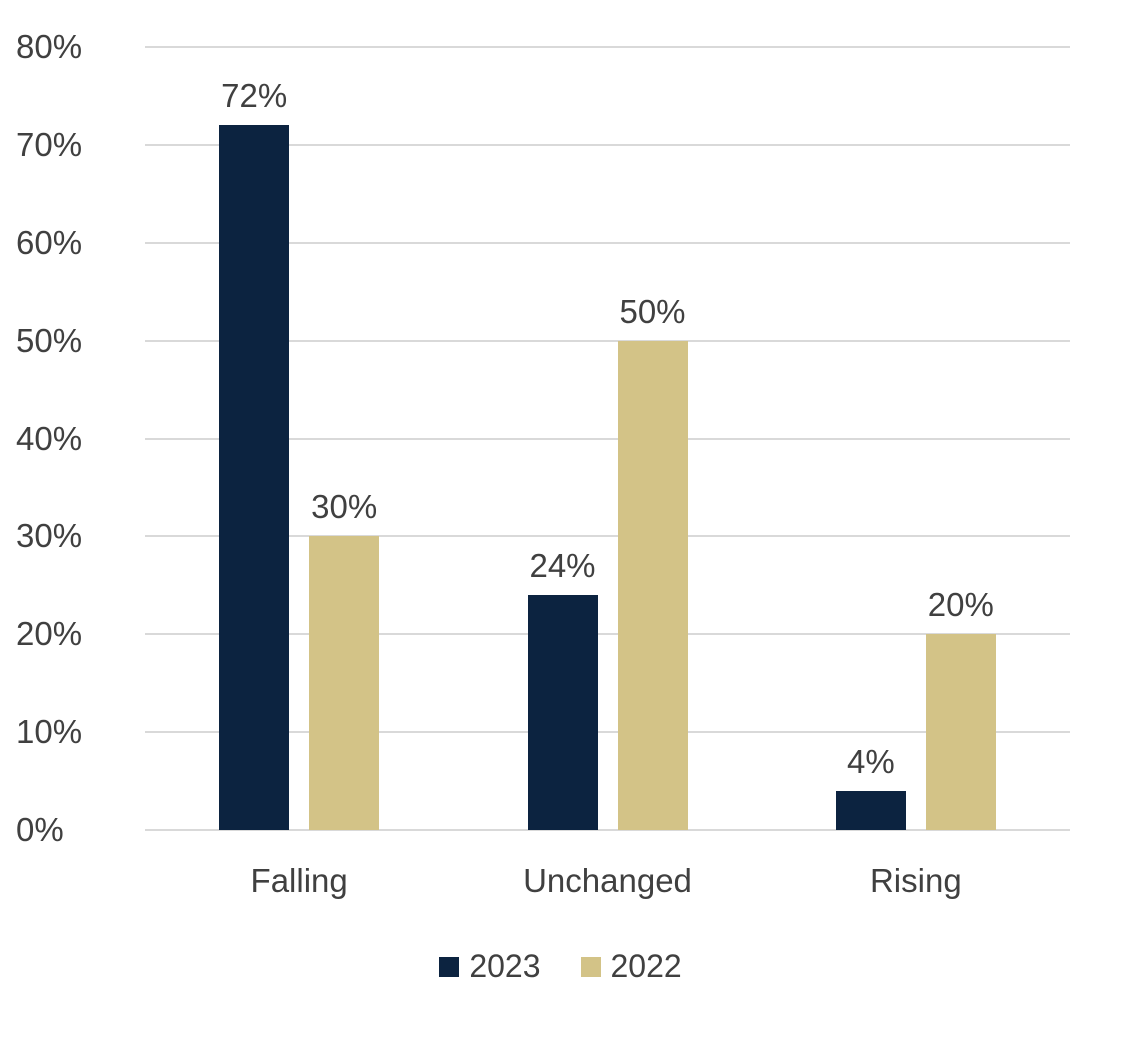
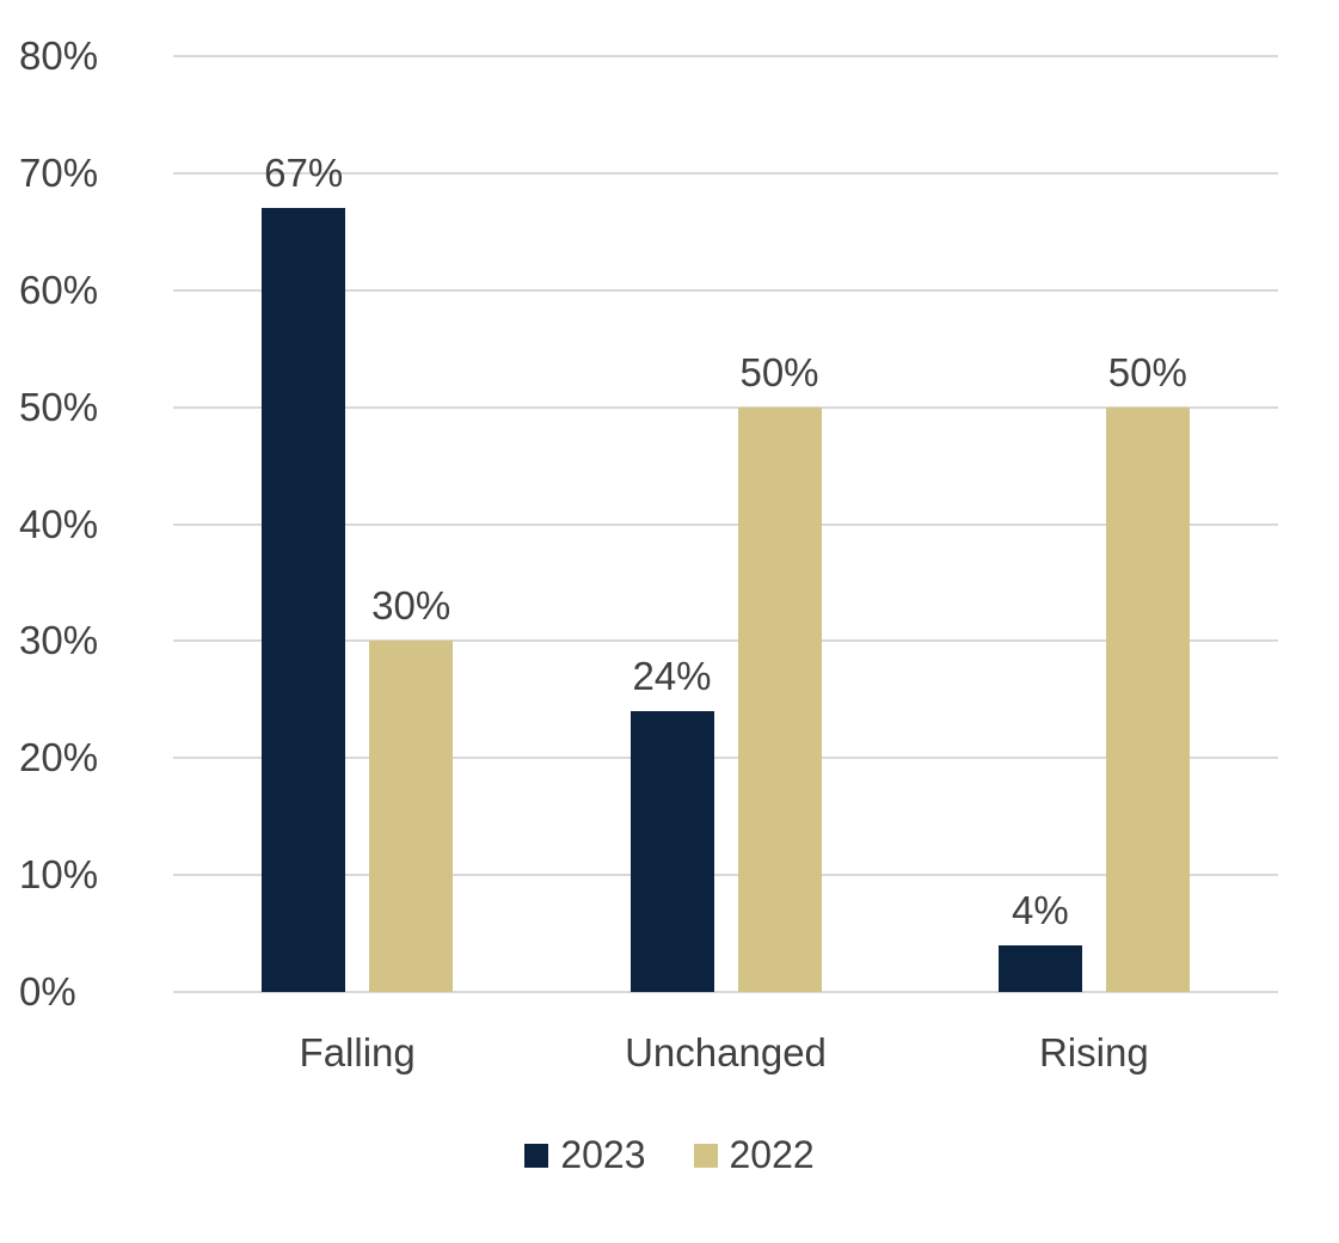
2023/Falling: 72% -> 67%
2022/Rising: 20% -> 50%
